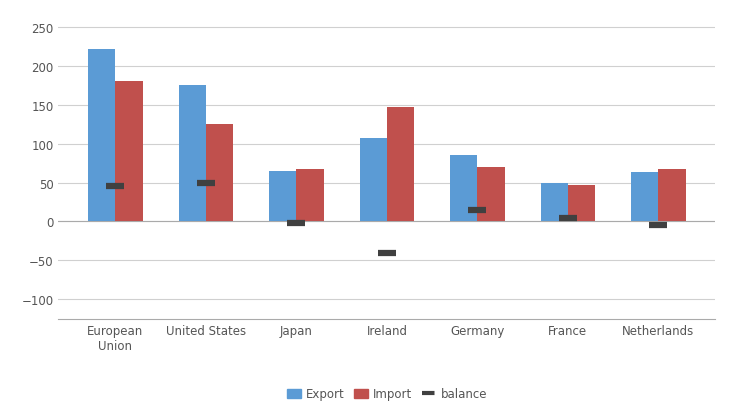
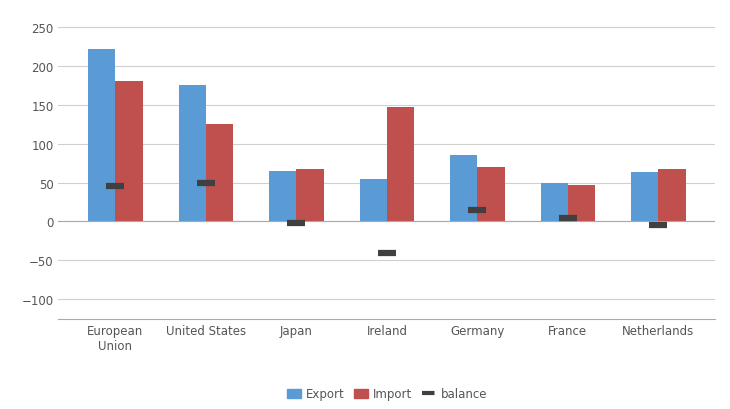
Export/Ireland: 107 -> 54
